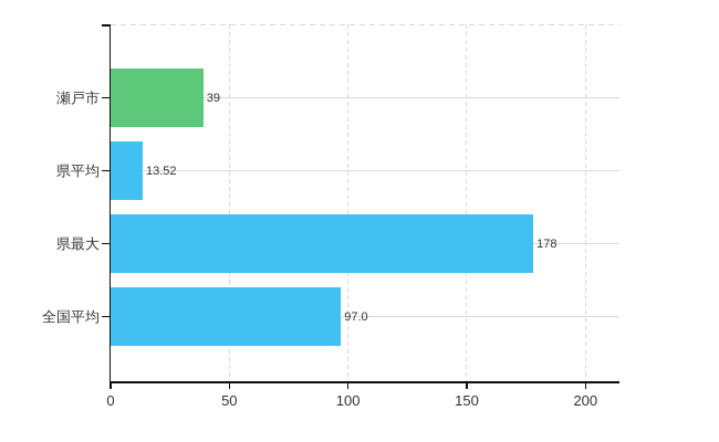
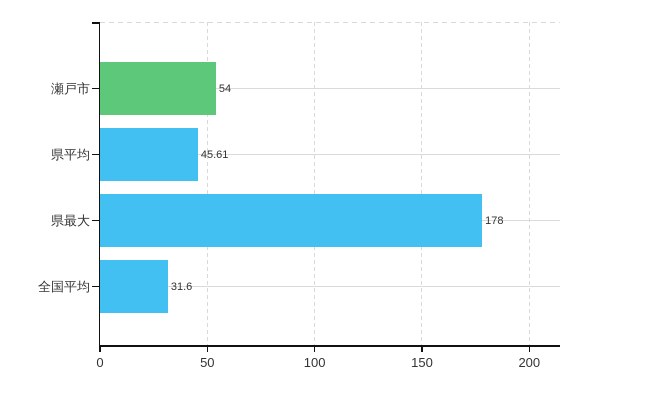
瀬戸市: 39 -> 54
県平均: 13.52 -> 45.61
全国平均: 97.0 -> 31.6
